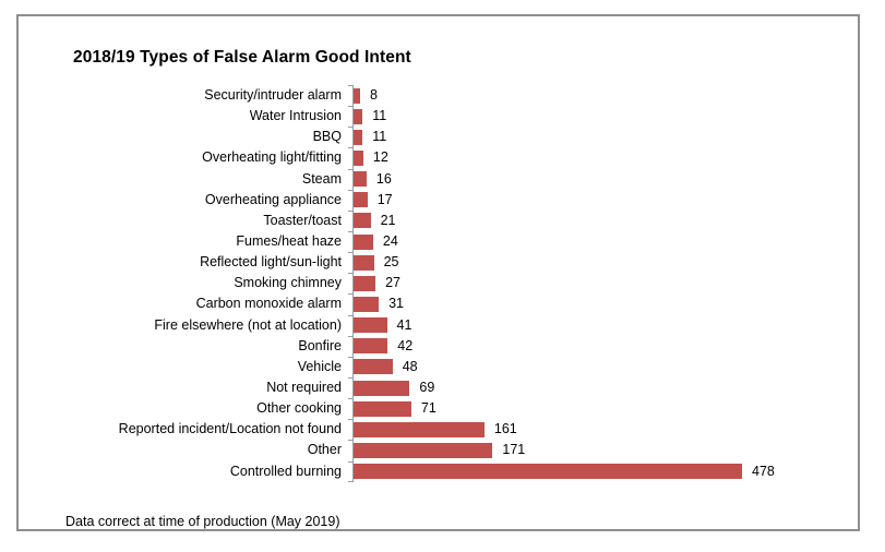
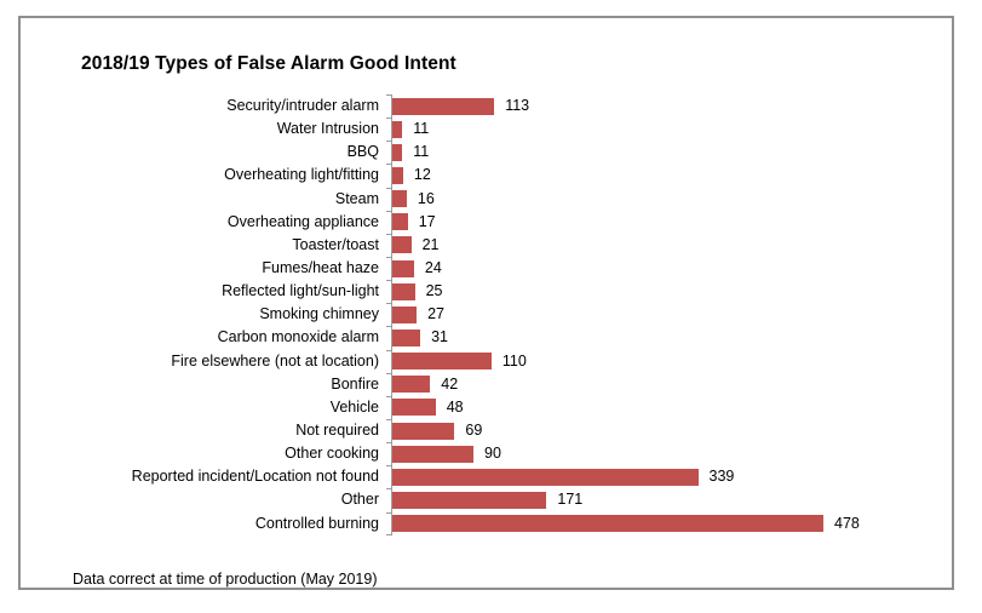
Security/intruder alarm: 8 -> 113
Fire elsewhere (not at location): 41 -> 110
Other cooking: 71 -> 90
Reported incident/Location not found: 161 -> 339
